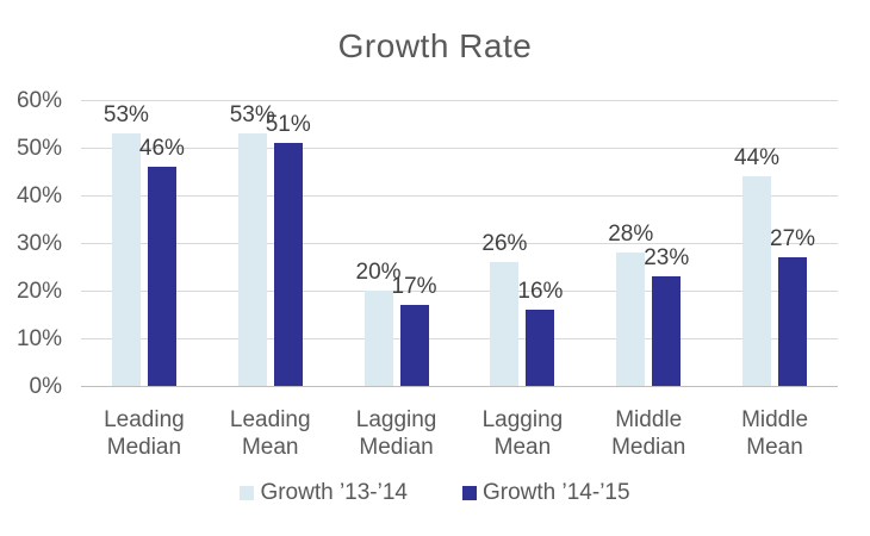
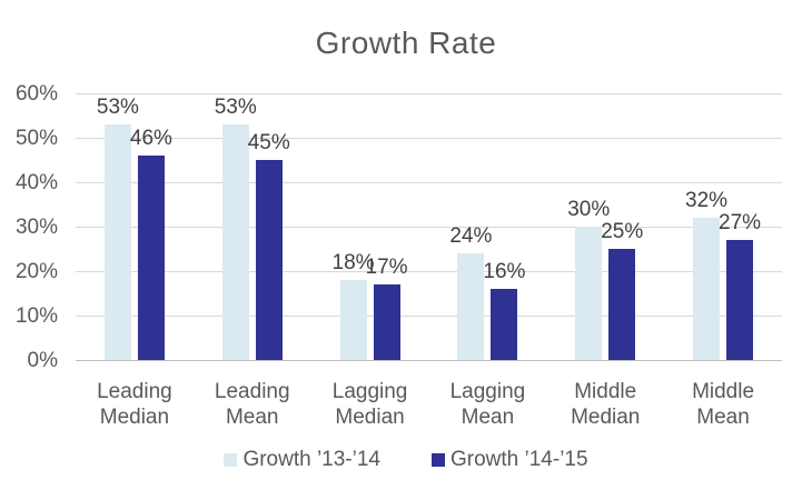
Growth ’14-’15/Leading Mean: 51% -> 45%
Growth ’13-’14/Lagging Median: 20% -> 18%
Growth ’13-’14/Lagging Mean: 26% -> 24%
Growth ’13-’14/Middle Median: 28% -> 30%
Growth ’14-’15/Middle Median: 23% -> 25%
Growth ’13-’14/Middle Mean: 44% -> 32%
